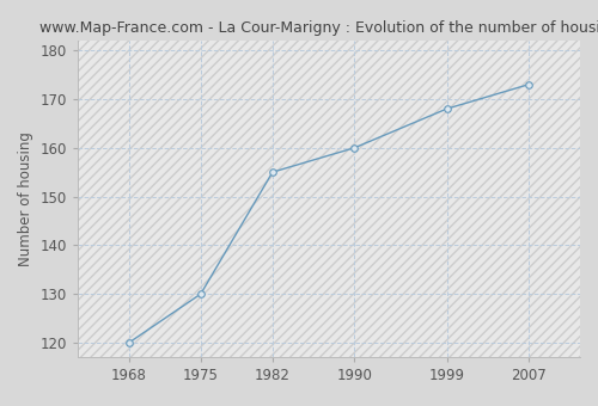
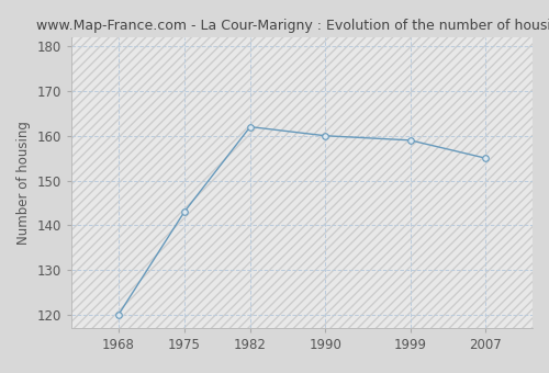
1975: 130 -> 143
1982: 155 -> 162
1999: 168 -> 159
2007: 173 -> 155
